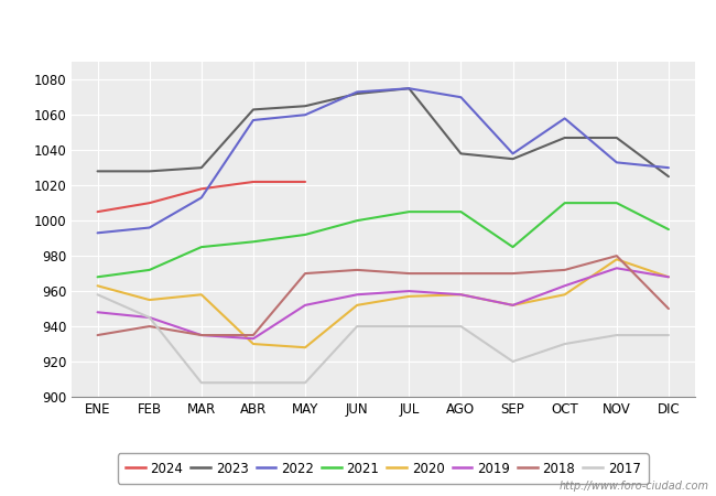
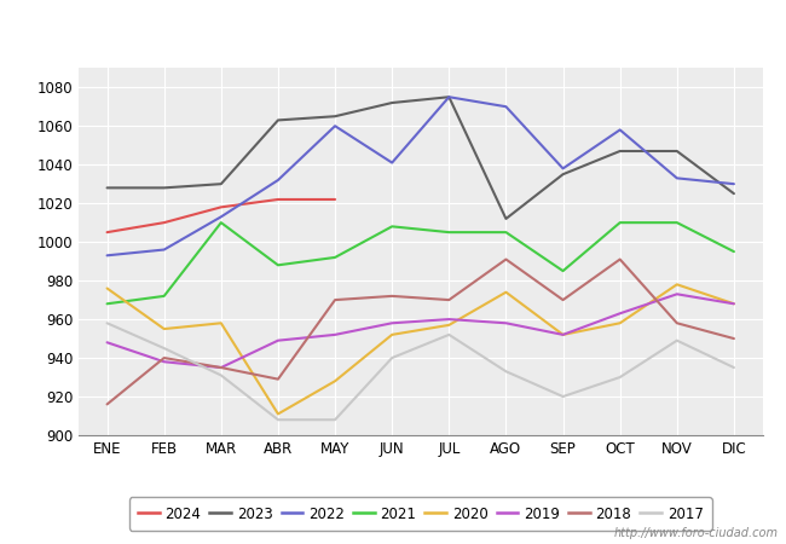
2020/ENE: 963 -> 976
2018/ENE: 935 -> 916
2019/FEB: 945 -> 938
2021/MAR: 985 -> 1010
2017/MAR: 908 -> 931
2022/ABR: 1057 -> 1032
2020/ABR: 930 -> 911
2019/ABR: 933 -> 949
2018/ABR: 935 -> 929
2022/JUN: 1073 -> 1041
2021/JUN: 1000 -> 1008
2017/JUL: 940 -> 952
2023/AGO: 1038 -> 1012
2020/AGO: 958 -> 974
2018/AGO: 970 -> 991
2017/AGO: 940 -> 933
2018/OCT: 972 -> 991
2018/NOV: 980 -> 958
2017/NOV: 935 -> 949
